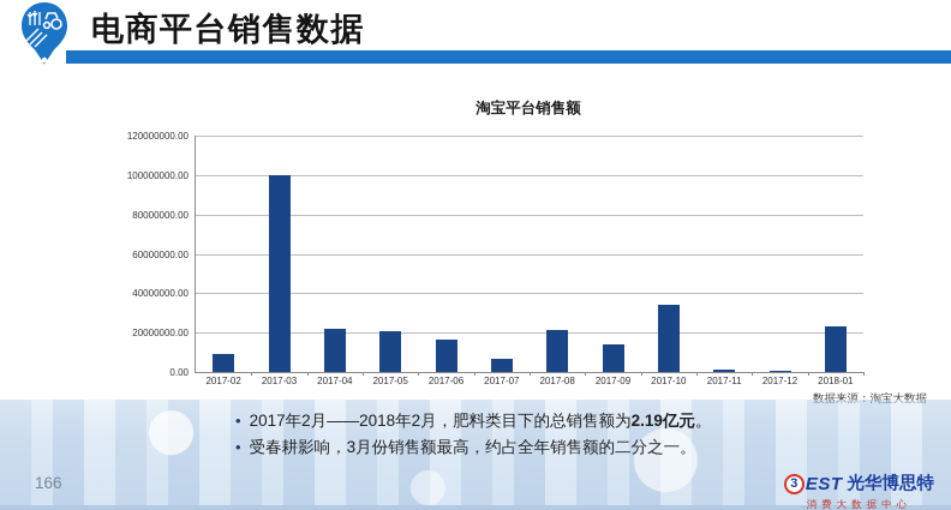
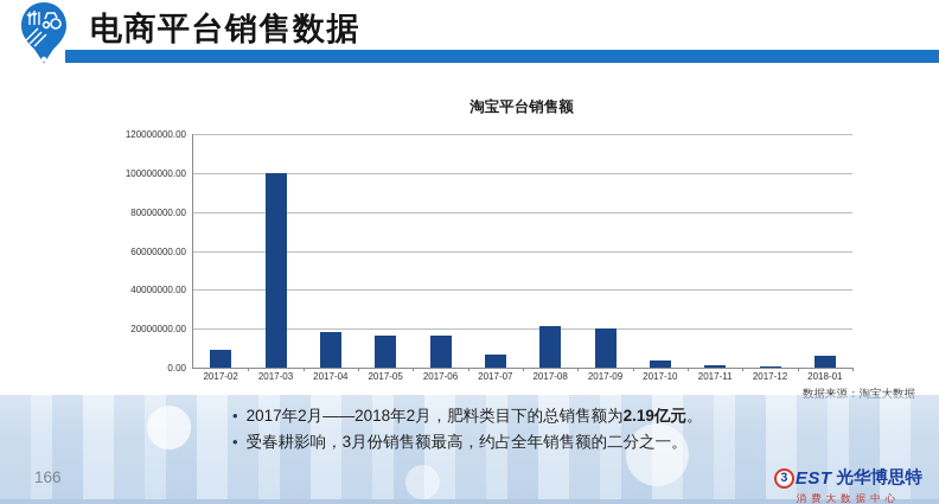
2017-04: 22000000 -> 18000000
2017-05: 21000000 -> 16000000
2017-09: 14000000 -> 20000000
2017-10: 34000000 -> 4000000
2018-01: 23000000 -> 6000000
